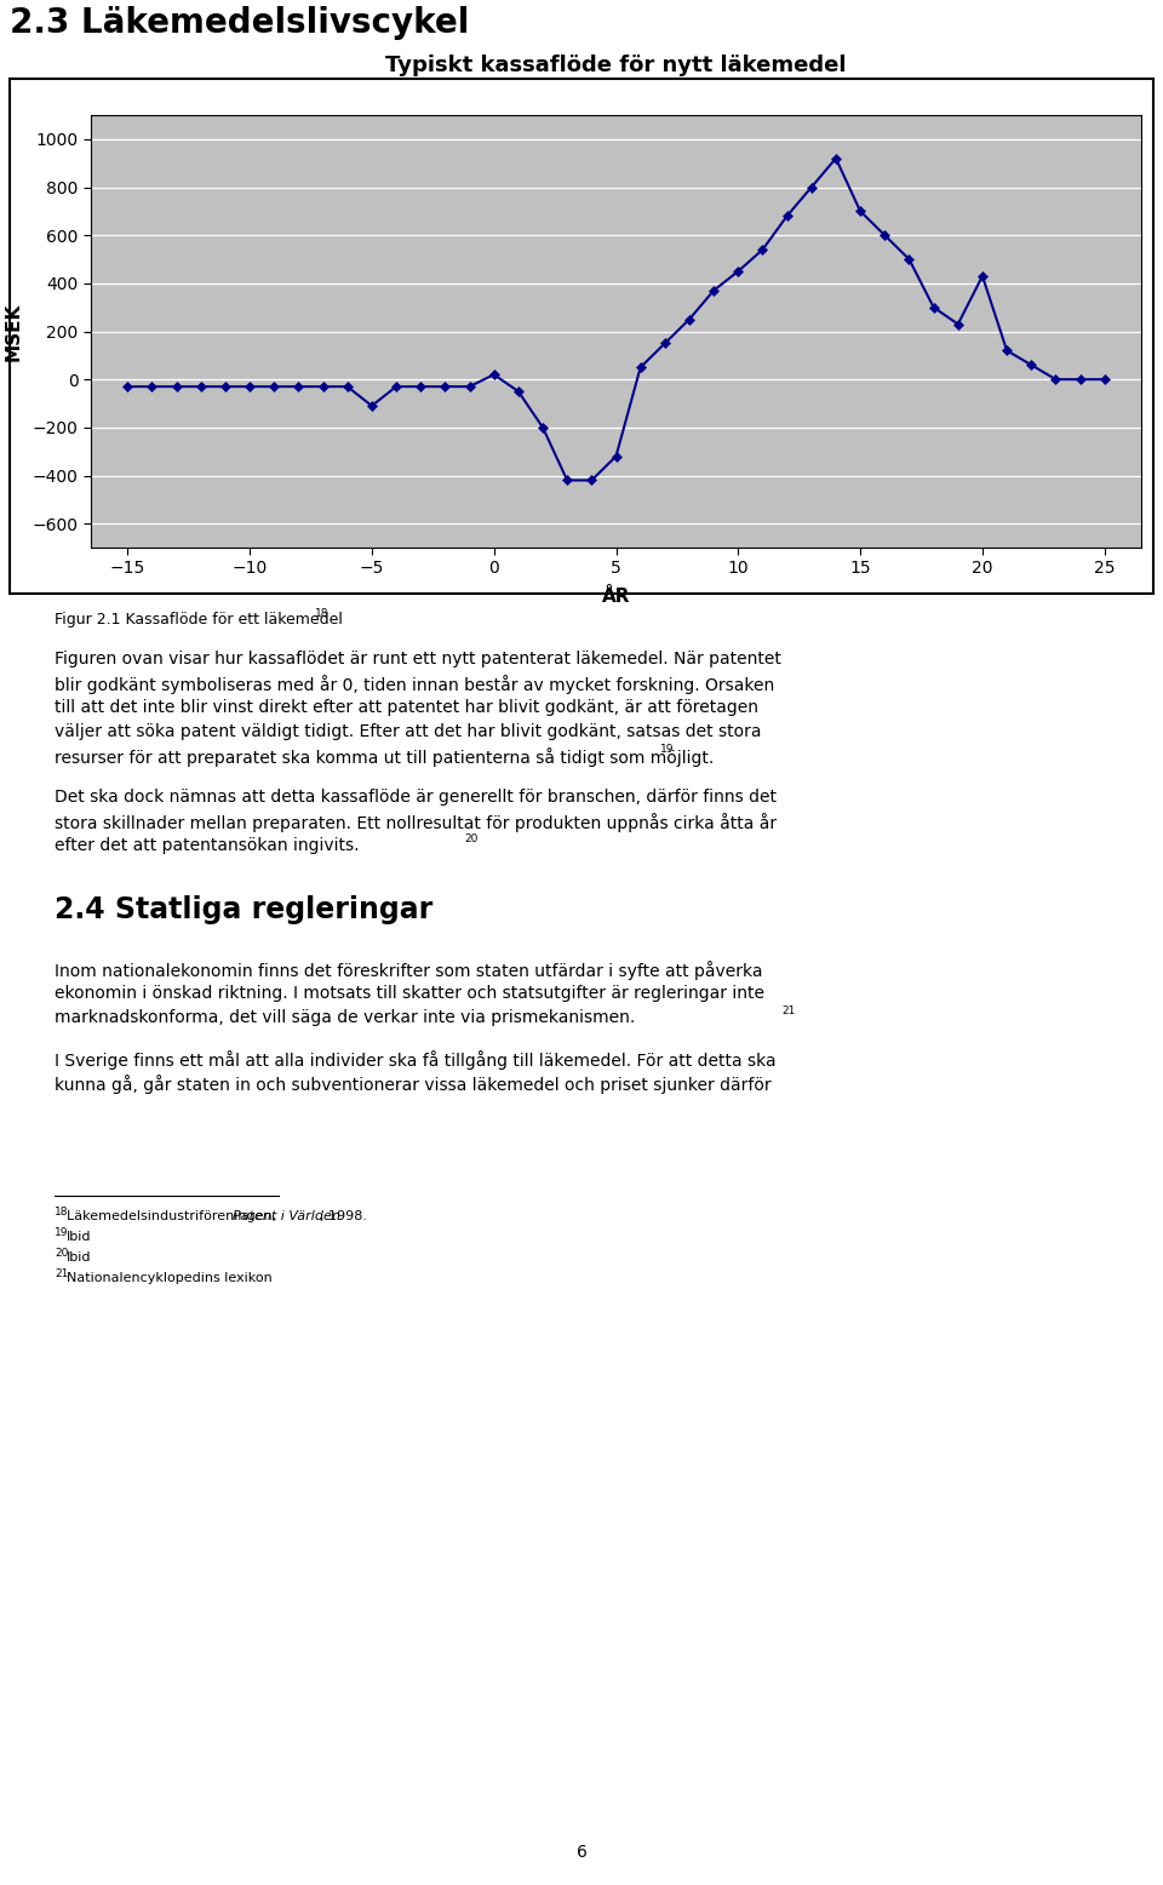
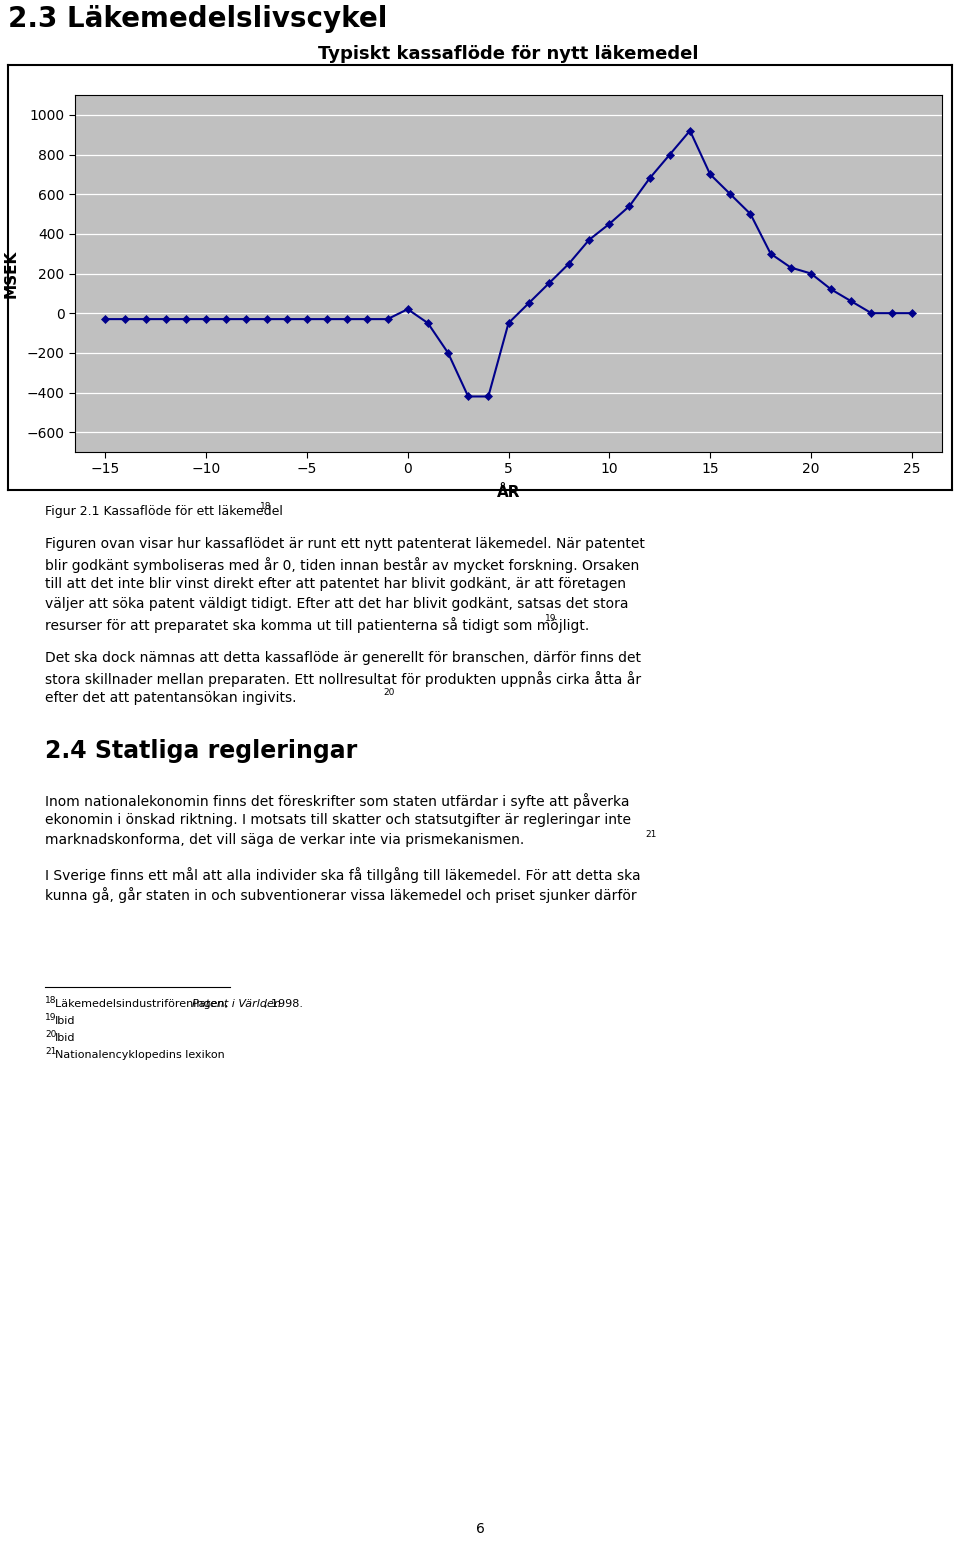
−5: -110 -> -30
5: -320 -> -50
20: 430 -> 200
